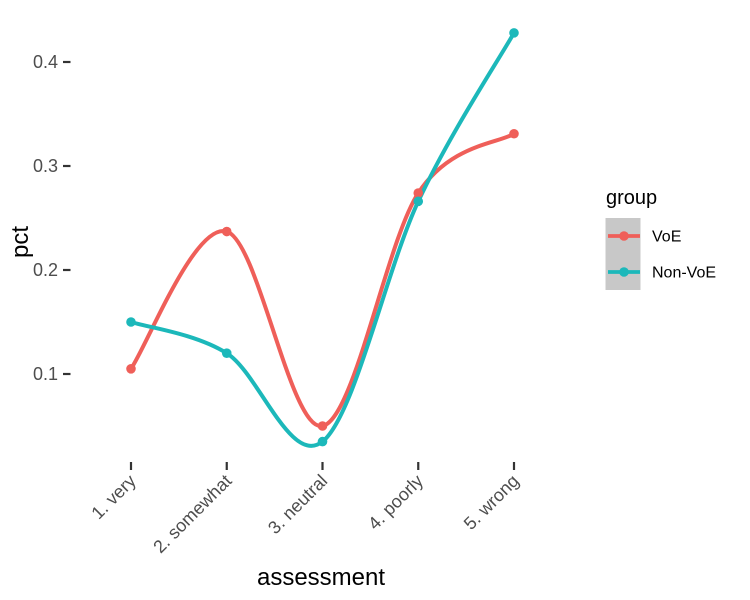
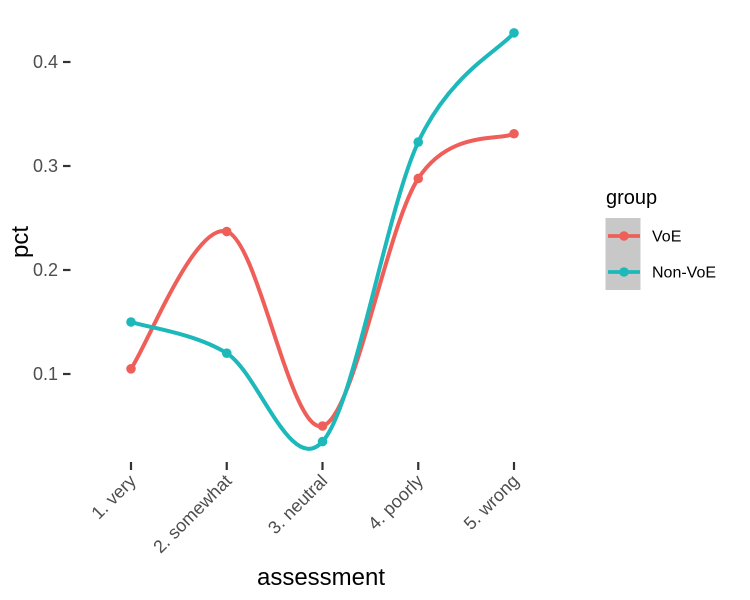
VoE/4. poorly: 0.274 -> 0.288
Non-VoE/4. poorly: 0.266 -> 0.323
